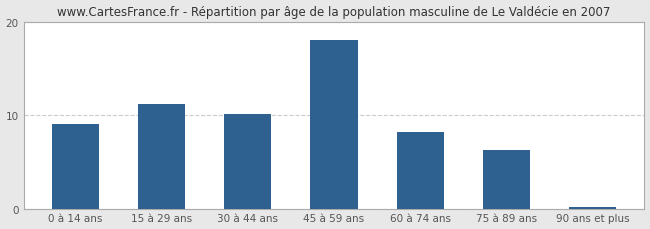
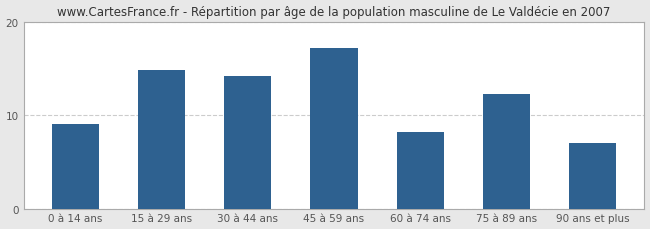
15 à 29 ans: 11.2 -> 14.8
30 à 44 ans: 10.1 -> 14.2
45 à 59 ans: 18.0 -> 17.2
75 à 89 ans: 6.3 -> 12.2
90 ans et plus: 0.2 -> 7.0
